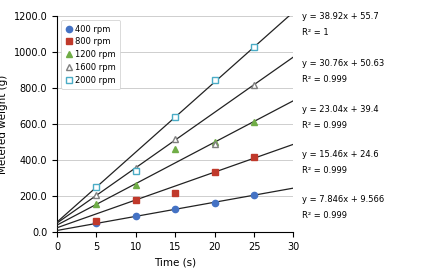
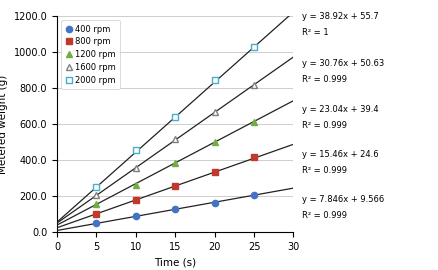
800 rpm/5: 60 -> 100
2000 rpm/10: 340 -> 460
800 rpm/15: 220 -> 260
1200 rpm/15: 460 -> 380
1600 rpm/20: 490 -> 660
